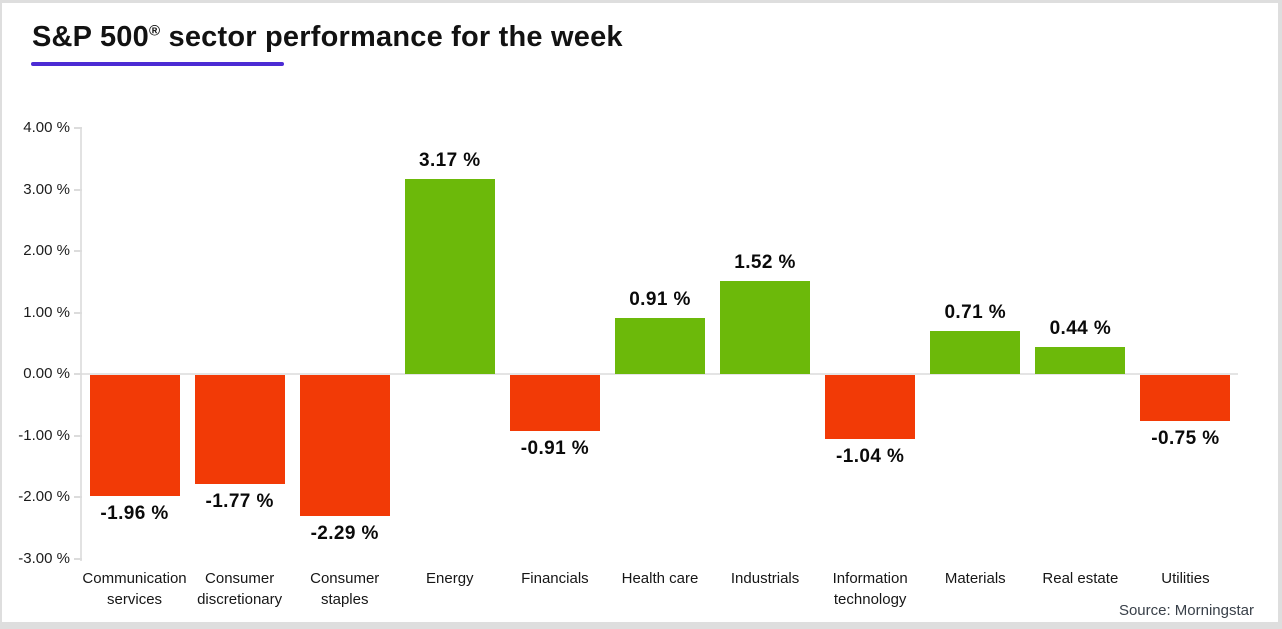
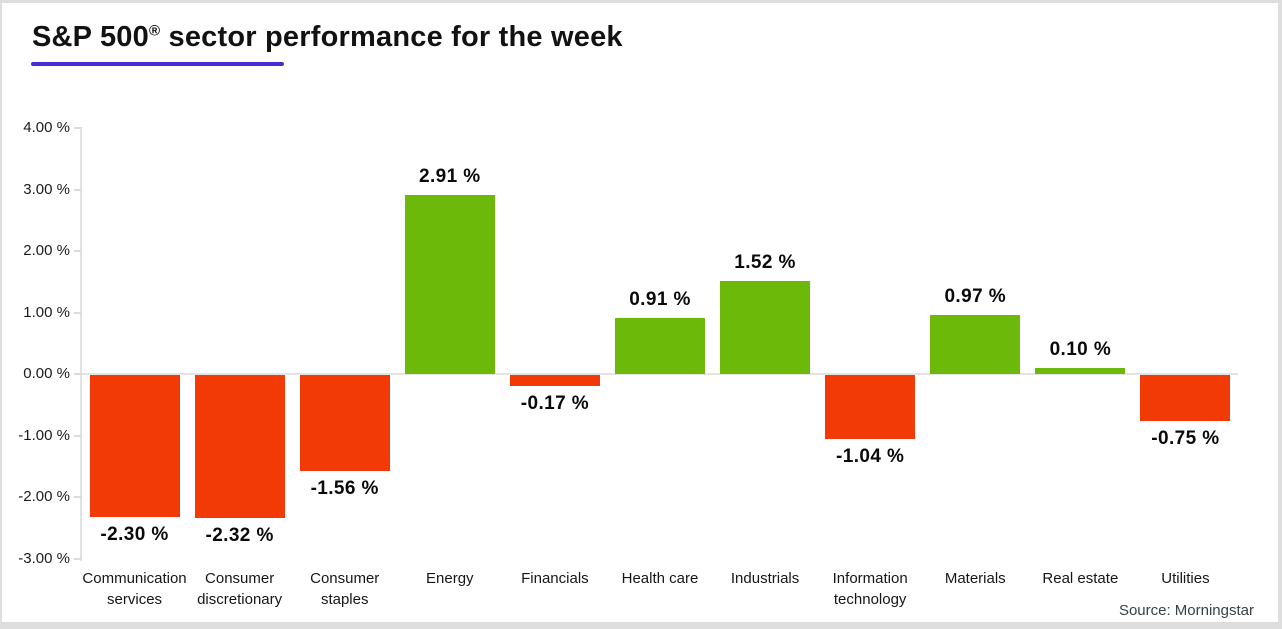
Communication services: -1.96 -> -2.30
Consumer discretionary: -1.77 -> -2.32
Consumer staples: -2.29 -> -1.56
Energy: 3.17 -> 2.91
Financials: -0.91 -> -0.17
Materials: 0.71 -> 0.97
Real estate: 0.44 -> 0.10
